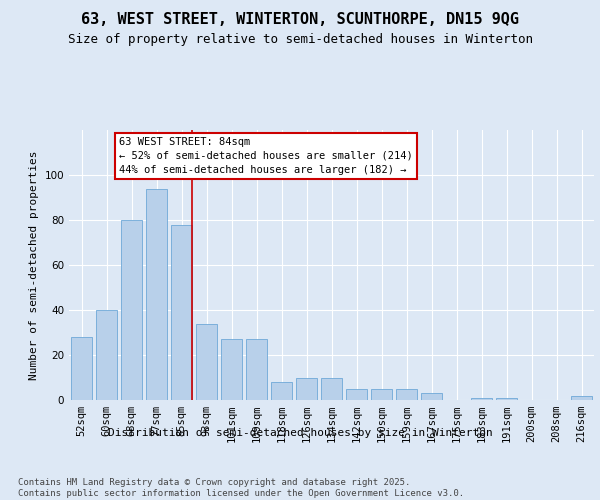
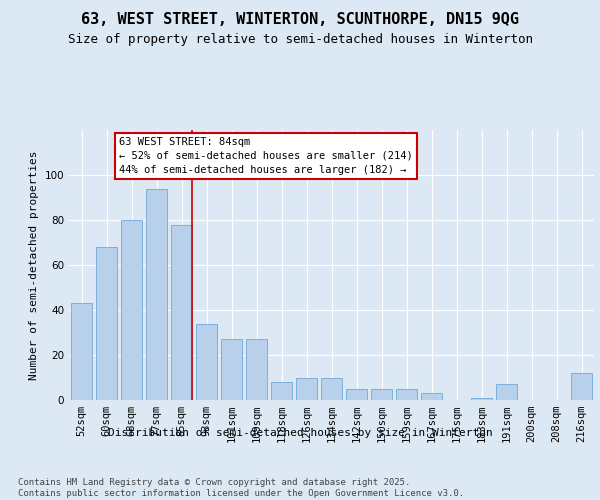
52sqm: 28 -> 43
60sqm: 40 -> 68
191sqm: 1 -> 7
216sqm: 2 -> 12
